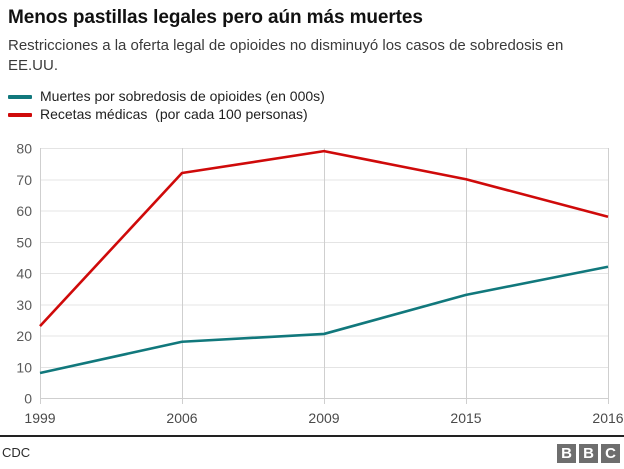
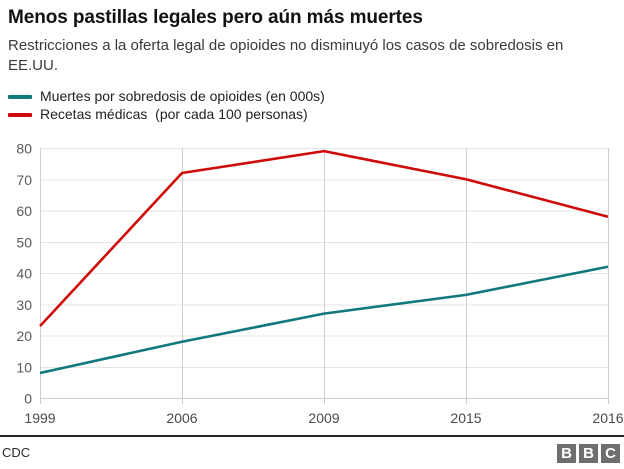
Muertes por sobredosis de opioides (en 000s)/2009: 20 -> 27
